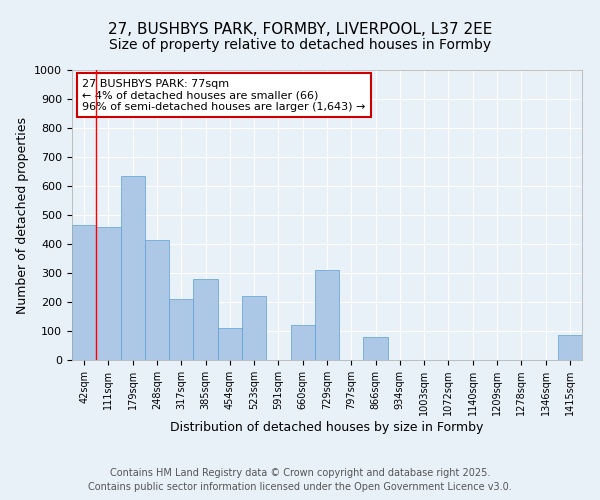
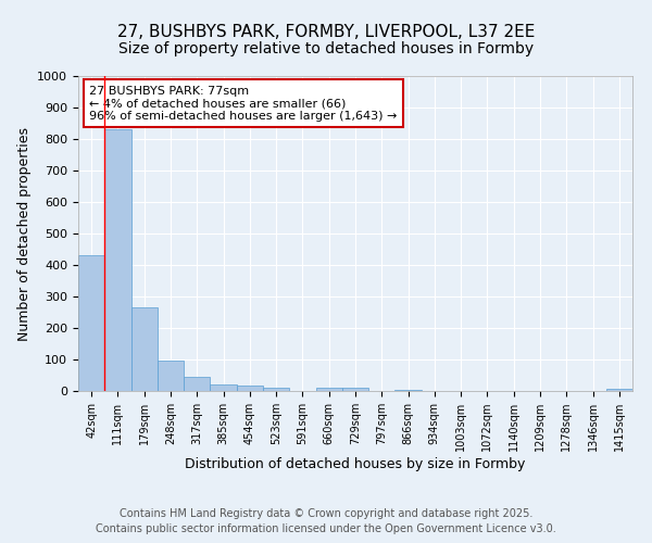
42sqm: 465 -> 432
111sqm: 460 -> 830
179sqm: 635 -> 265
248sqm: 415 -> 95
317sqm: 210 -> 45
385sqm: 280 -> 22
454sqm: 110 -> 17
523sqm: 220 -> 10
660sqm: 120 -> 10
729sqm: 310 -> 10
866sqm: 80 -> 5
1415sqm: 85 -> 8
